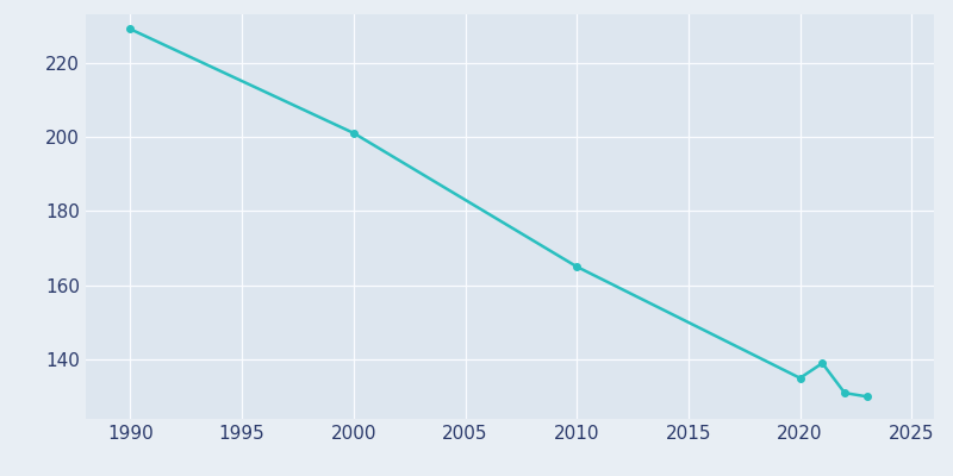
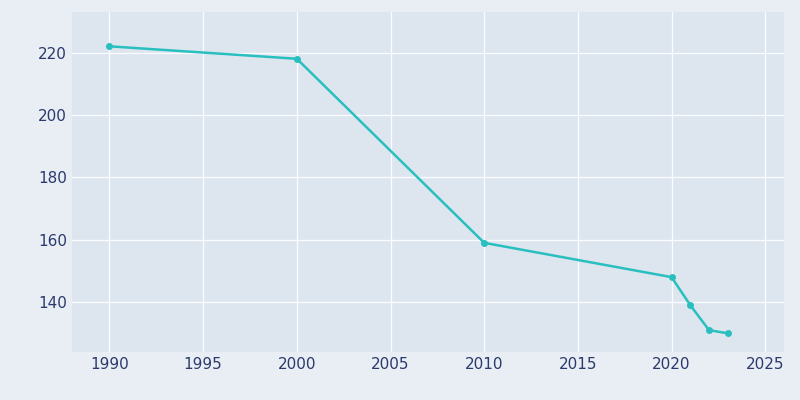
1990: 229 -> 222
2000: 201 -> 218
2010: 165 -> 159
2020: 135 -> 148
